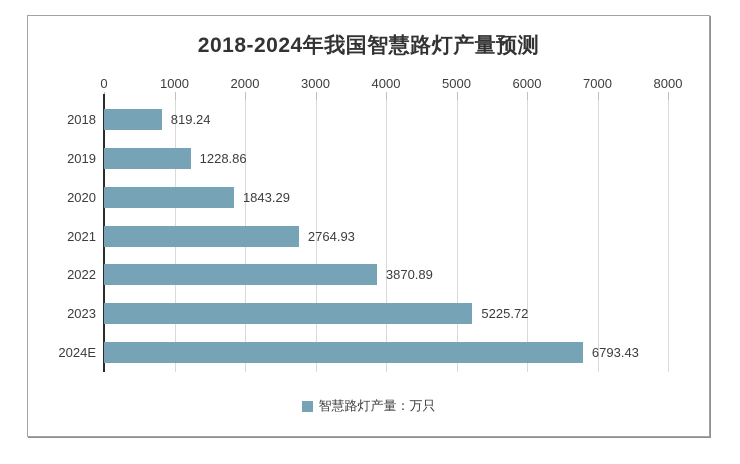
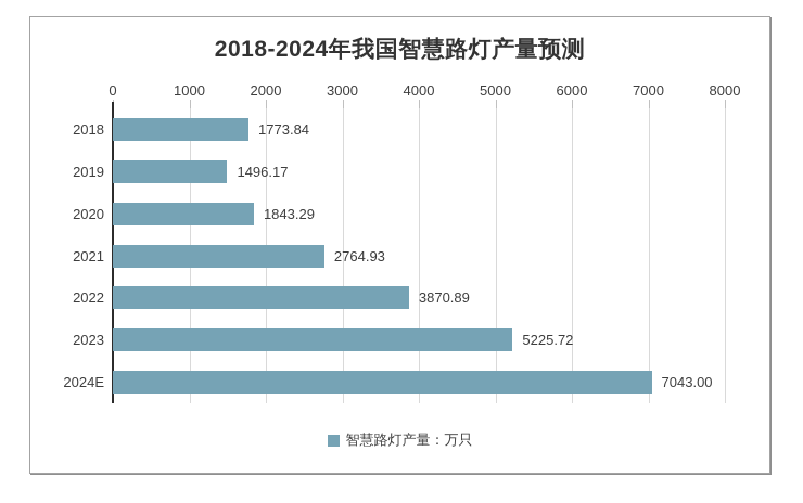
2018: 819.24 -> 1773.84
2019: 1228.86 -> 1496.17
2024E: 6793.43 -> 7043.00
